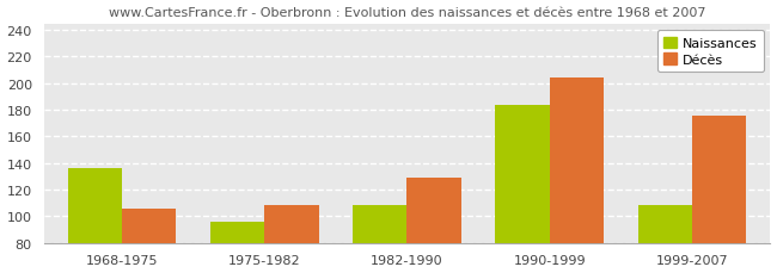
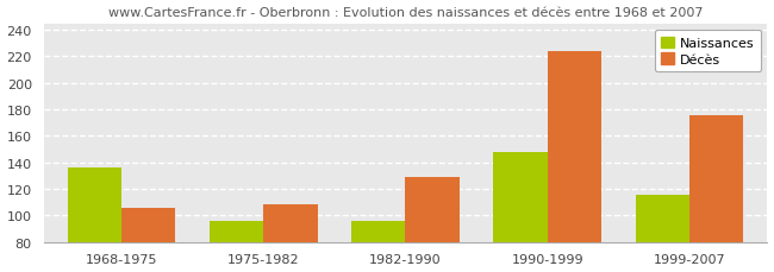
Naissances/1982-1990: 108 -> 96
Naissances/1990-1999: 184 -> 148
Décès/1990-1999: 204 -> 224
Naissances/1999-2007: 108 -> 116
